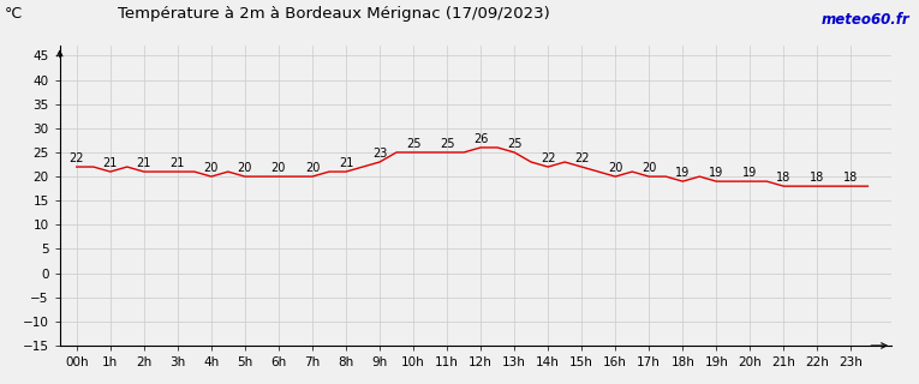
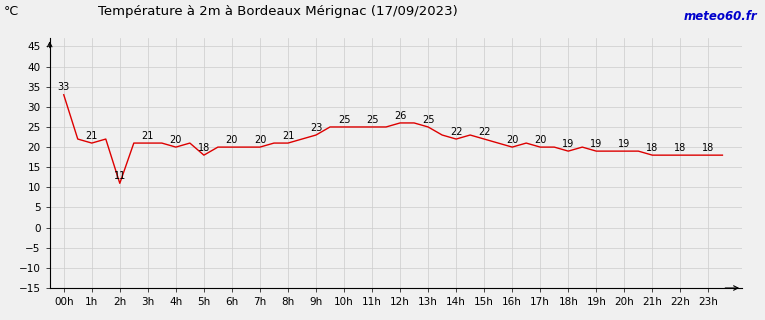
00h: 22 -> 33
2h: 21 -> 11
5h: 20 -> 18
